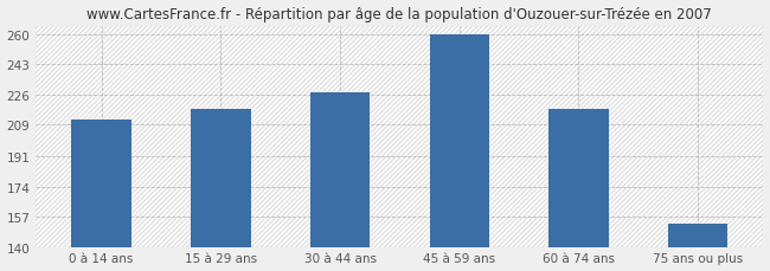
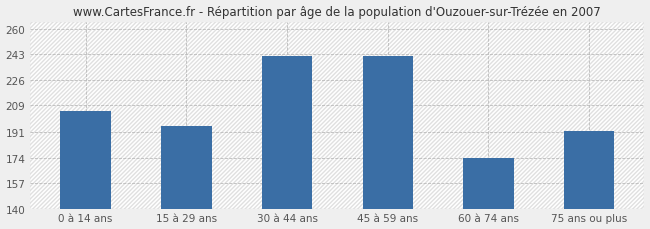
0 à 14 ans: 212 -> 205
15 à 29 ans: 218 -> 195
30 à 44 ans: 227 -> 242
45 à 59 ans: 260 -> 242
60 à 74 ans: 218 -> 174
75 ans ou plus: 153 -> 192
